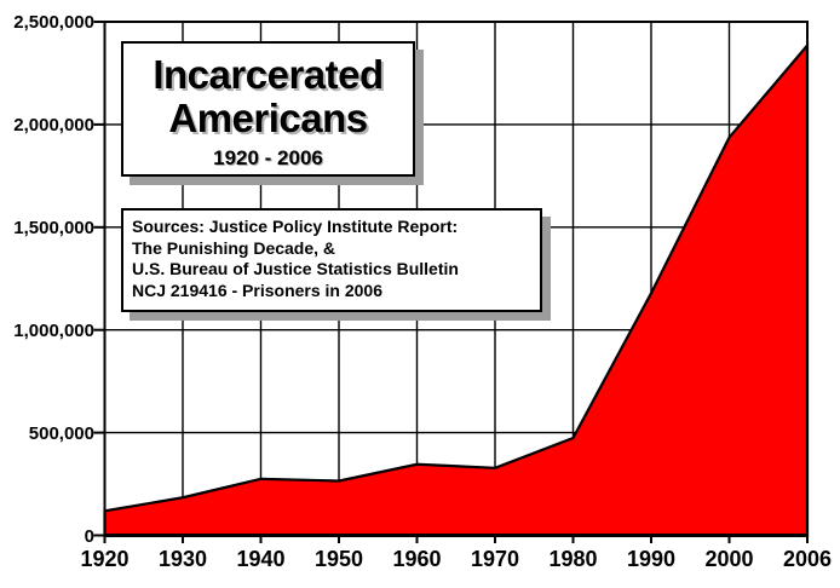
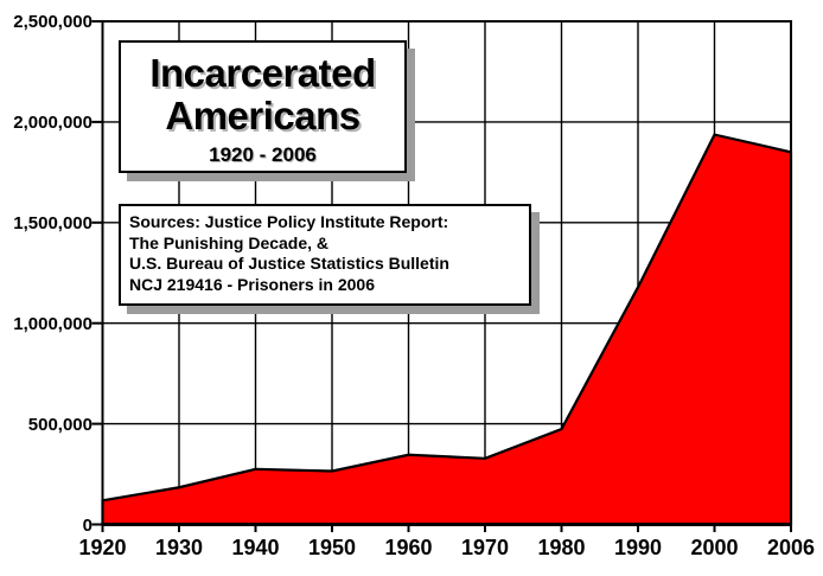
2006: 2380000 -> 1850000
